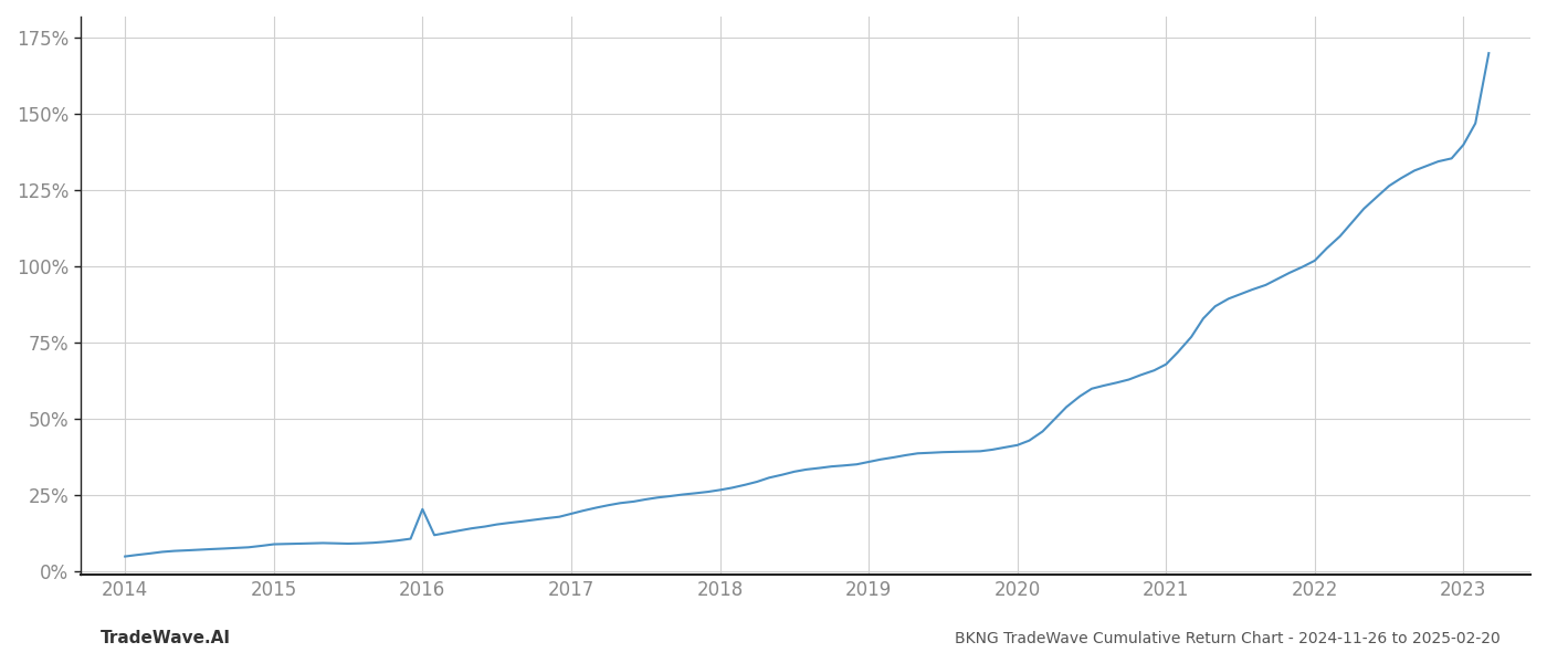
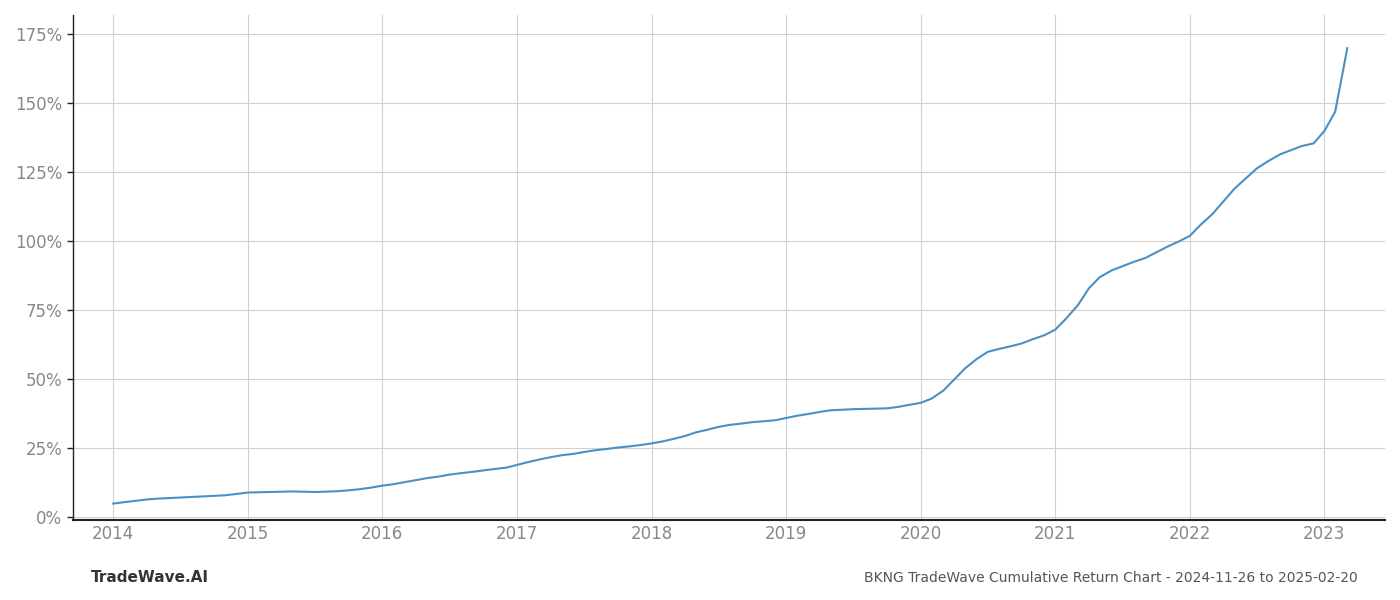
2016: 20.5% -> 11.5%
